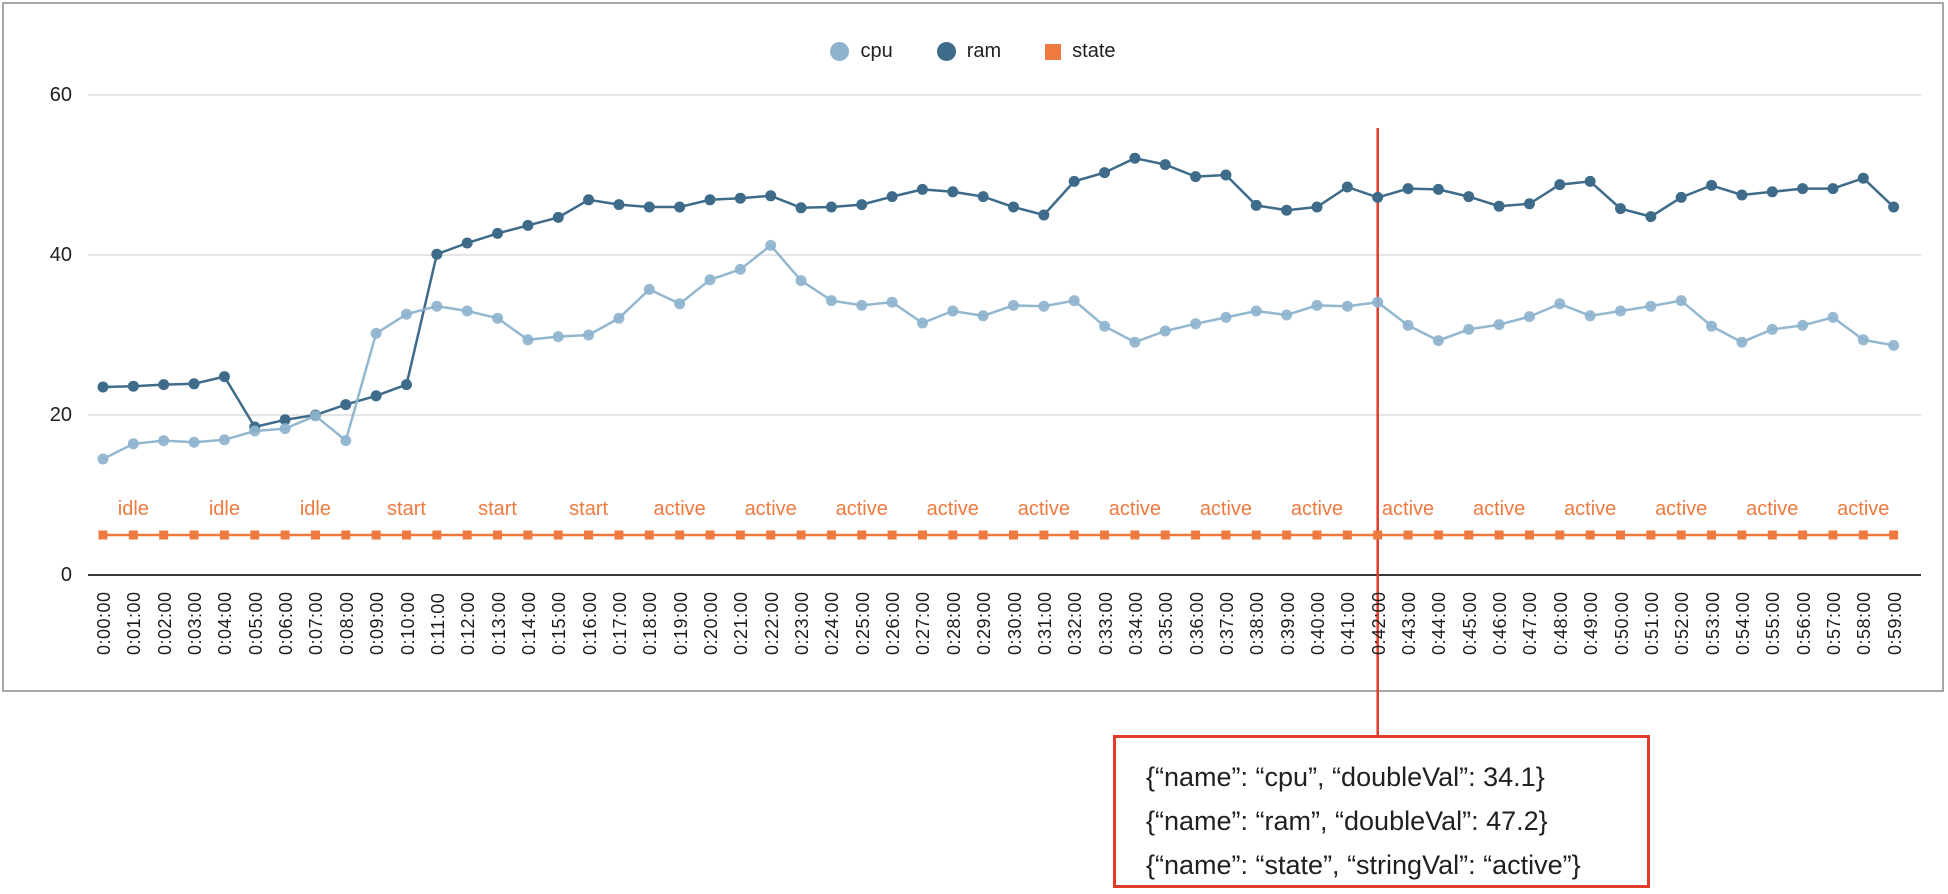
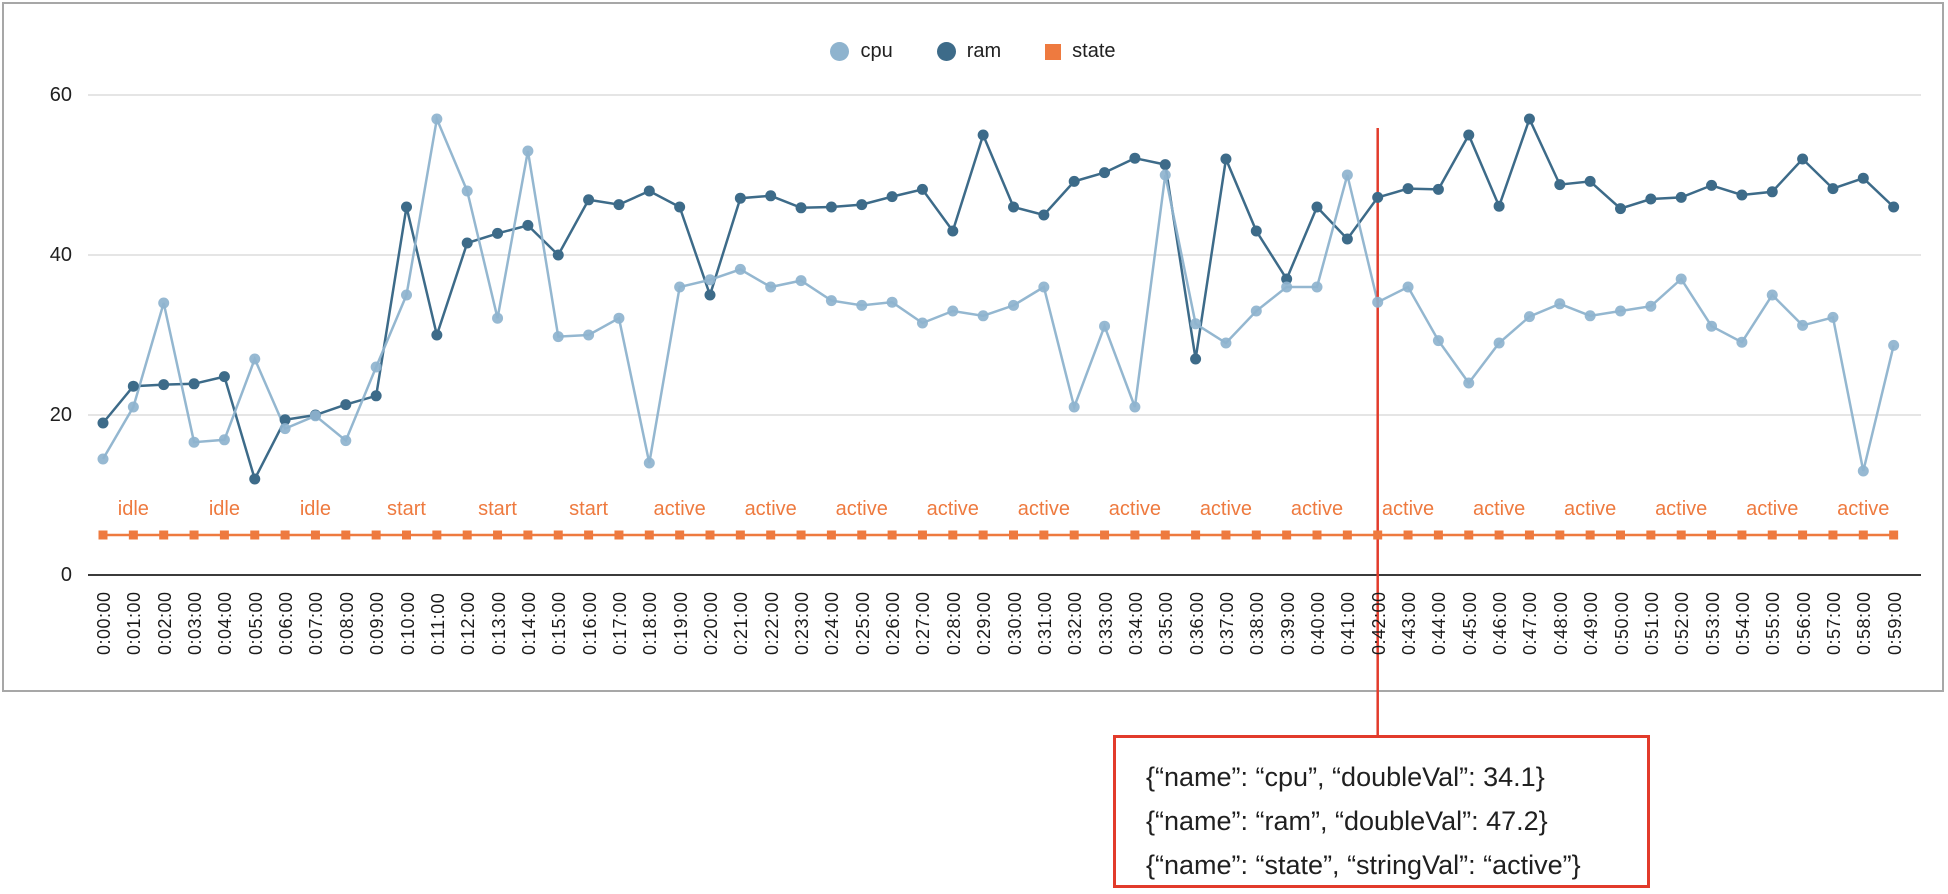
ram/0:00:00: 24 -> 19
cpu/0:01:00: 16 -> 21
cpu/0:02:00: 17 -> 34
cpu/0:05:00: 18 -> 27
ram/0:05:00: 18 -> 12
cpu/0:09:00: 30 -> 26
cpu/0:10:00: 33 -> 35
ram/0:10:00: 24 -> 46
cpu/0:11:00: 34 -> 57
ram/0:11:00: 40 -> 30
cpu/0:12:00: 33 -> 48
cpu/0:14:00: 29 -> 53
ram/0:15:00: 45 -> 40
cpu/0:18:00: 36 -> 14
ram/0:18:00: 46 -> 48
cpu/0:19:00: 34 -> 36
ram/0:20:00: 47 -> 35
cpu/0:22:00: 41 -> 36
ram/0:28:00: 48 -> 43
ram/0:29:00: 47 -> 55
cpu/0:31:00: 34 -> 36
cpu/0:32:00: 34 -> 21
cpu/0:34:00: 29 -> 21
cpu/0:35:00: 30 -> 50
ram/0:36:00: 50 -> 27
cpu/0:37:00: 32 -> 29
ram/0:37:00: 50 -> 52
ram/0:38:00: 46 -> 43
cpu/0:39:00: 32 -> 36
ram/0:39:00: 46 -> 37
cpu/0:40:00: 34 -> 36
cpu/0:41:00: 34 -> 50
ram/0:41:00: 48 -> 42
cpu/0:43:00: 31 -> 36
cpu/0:45:00: 31 -> 24
ram/0:45:00: 47 -> 55
cpu/0:46:00: 31 -> 29
ram/0:47:00: 46 -> 57
ram/0:51:00: 45 -> 47
cpu/0:52:00: 34 -> 37
cpu/0:55:00: 31 -> 35
ram/0:56:00: 48 -> 52
cpu/0:58:00: 29 -> 13
